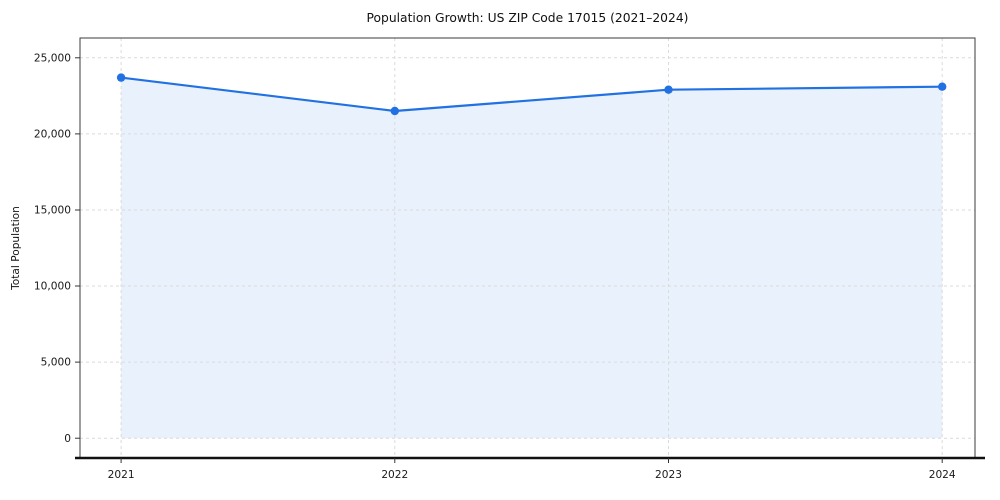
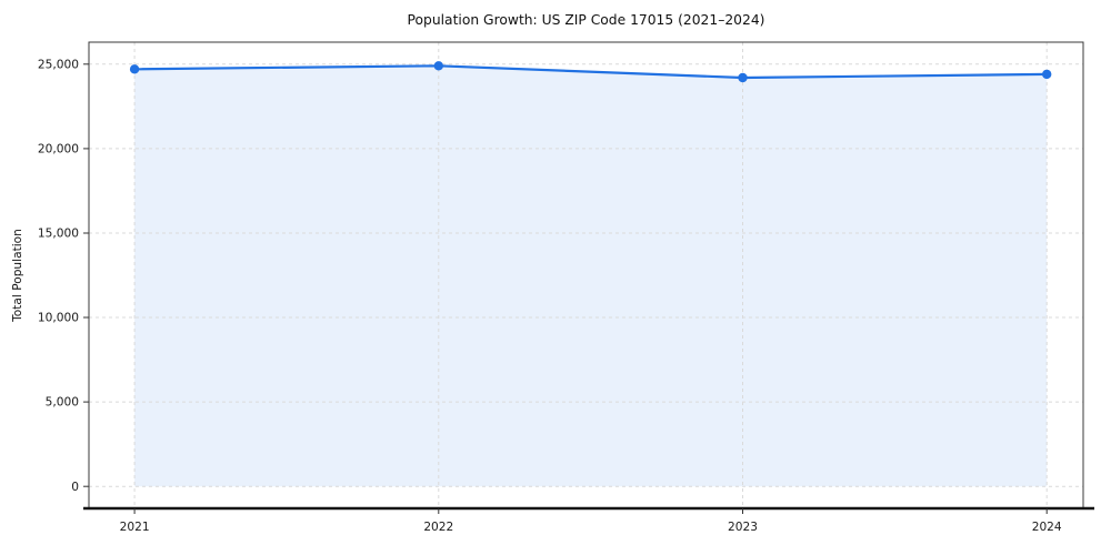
2021: 23700 -> 24700
2022: 21500 -> 24900
2023: 22900 -> 24200
2024: 23100 -> 24400
